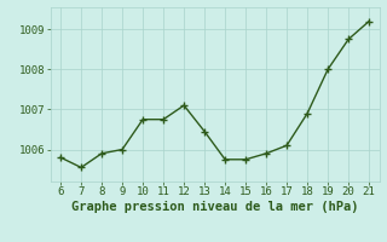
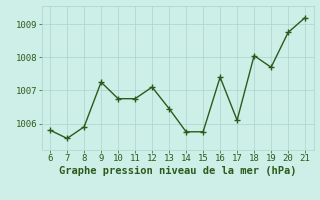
9: 1006.00 -> 1007.25
16: 1005.90 -> 1007.40
18: 1006.90 -> 1008.05
19: 1008.00 -> 1007.70
